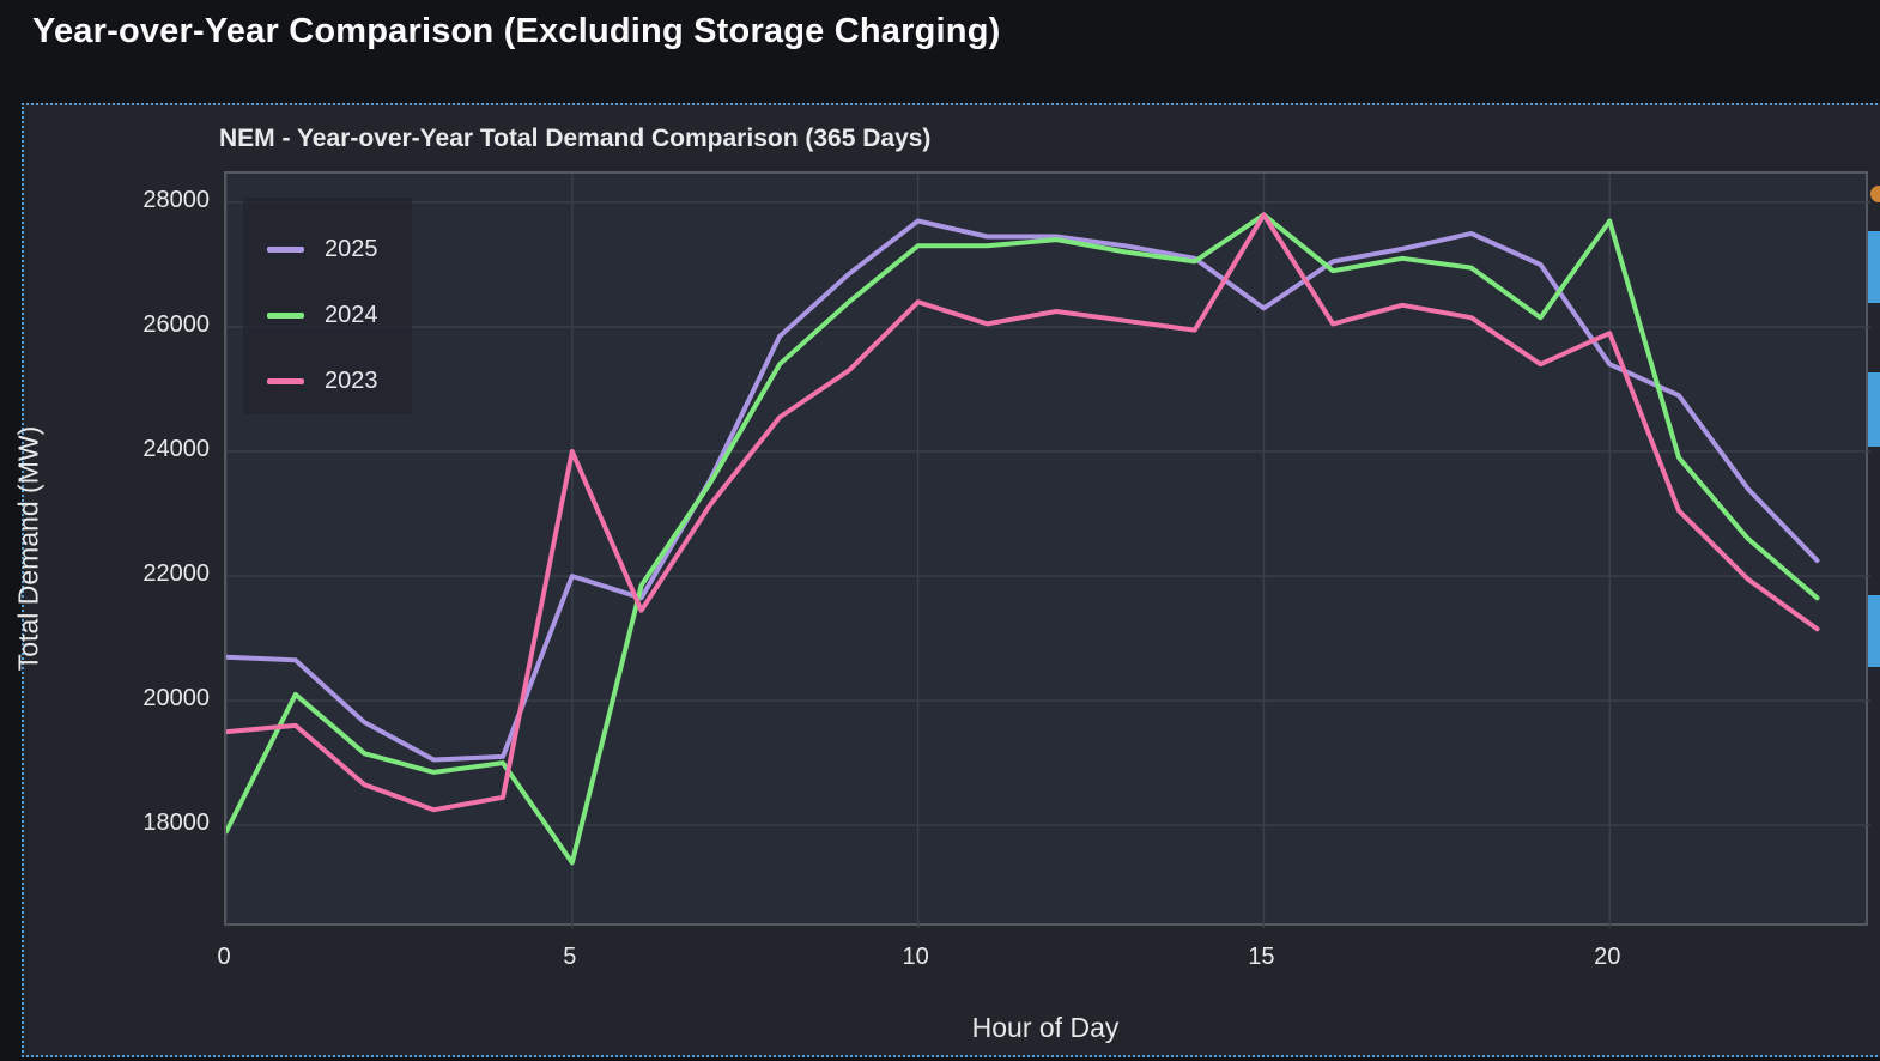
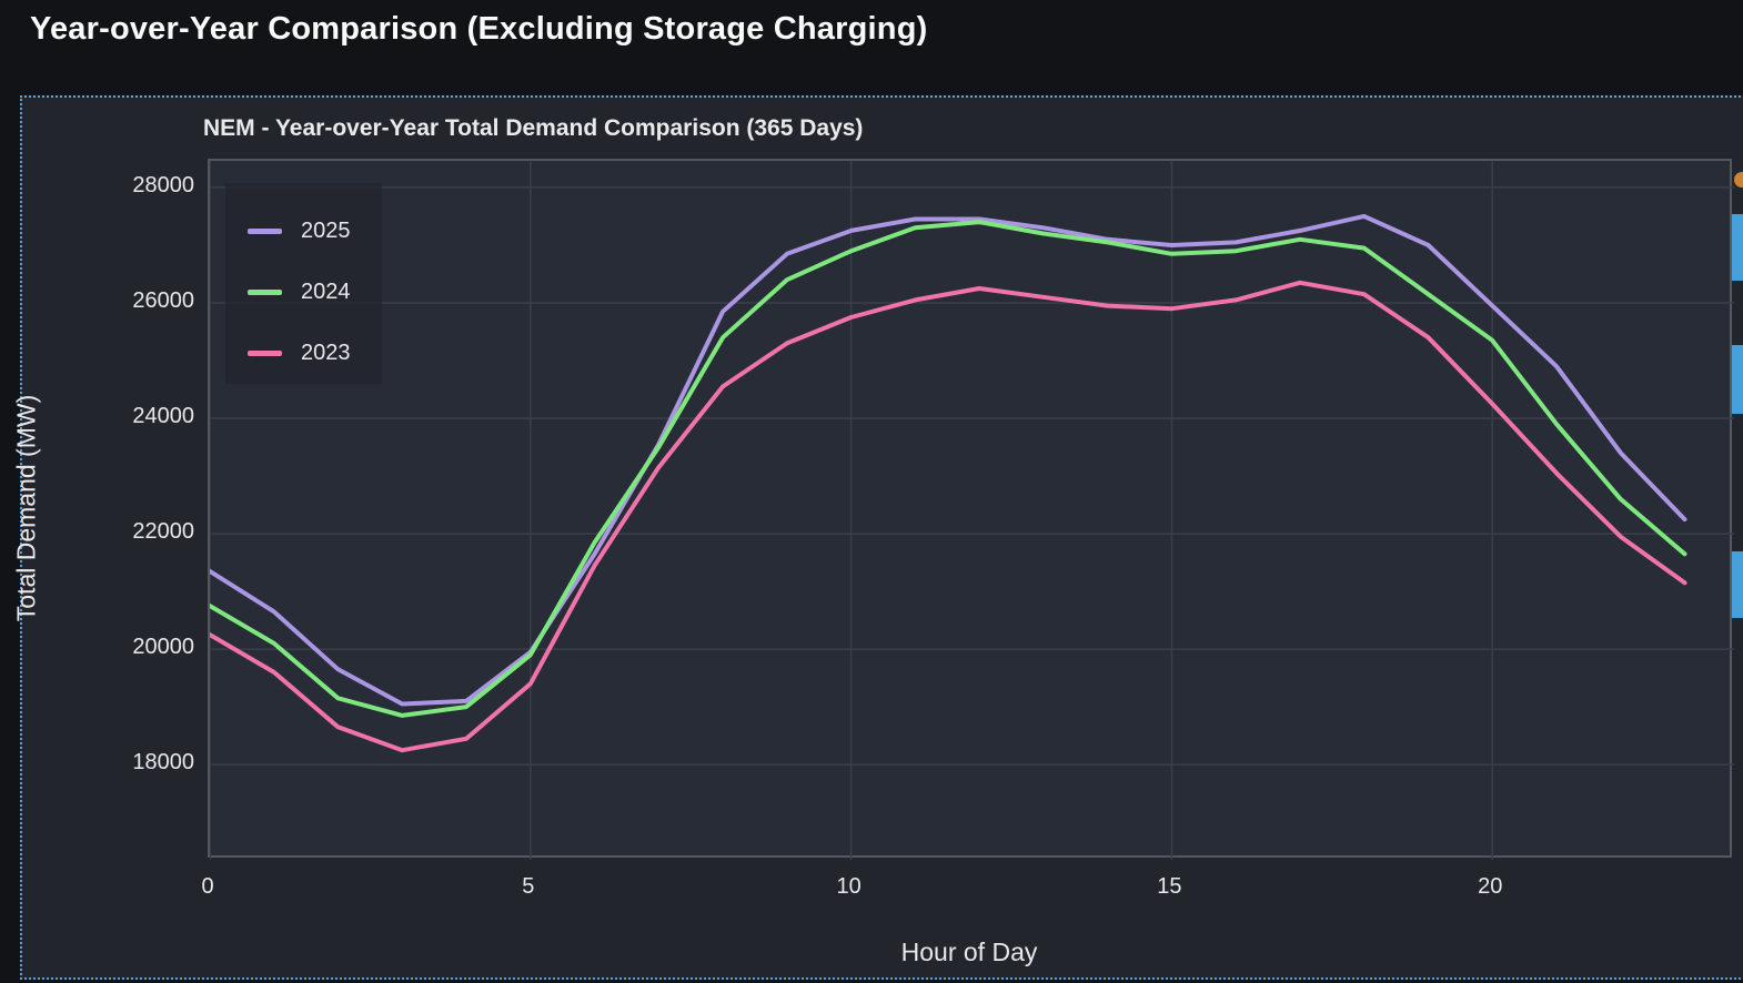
2025/0: 20700 -> 21400
2024/0: 17900 -> 20800
2023/0: 19500 -> 20200
2025/5: 22000 -> 20000
2024/5: 17400 -> 19900
2023/5: 24000 -> 19400
2025/10: 27700 -> 27200
2024/10: 27300 -> 26900
2023/10: 26400 -> 25800
2025/15: 26300 -> 27000
2024/15: 27800 -> 26800
2023/15: 27800 -> 25900
2025/20: 25400 -> 26000
2024/20: 27700 -> 25400
2023/20: 25900 -> 24200
